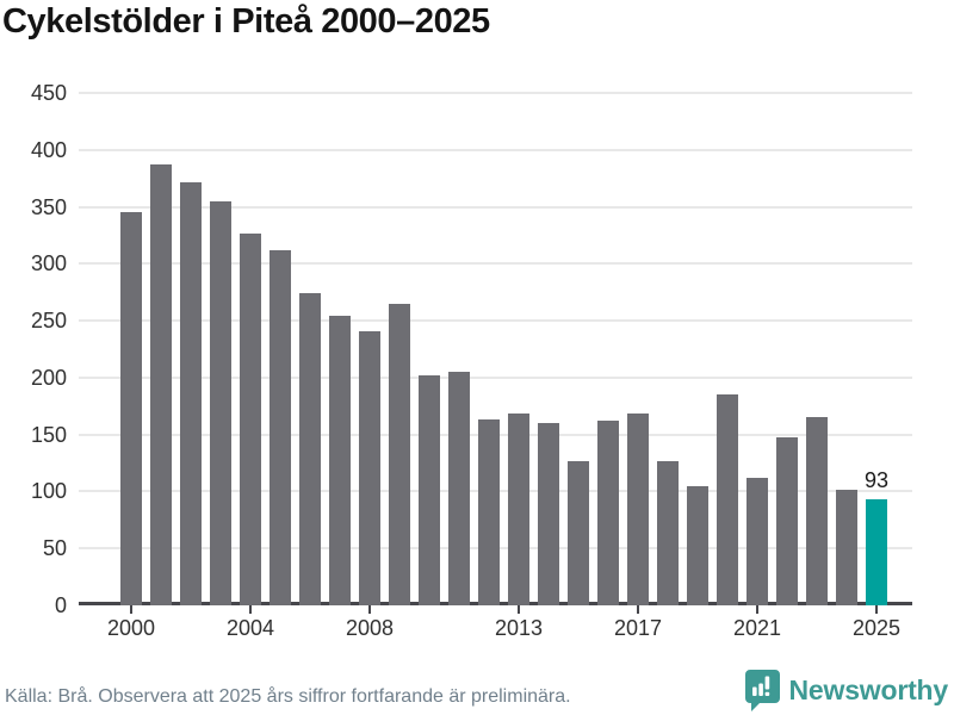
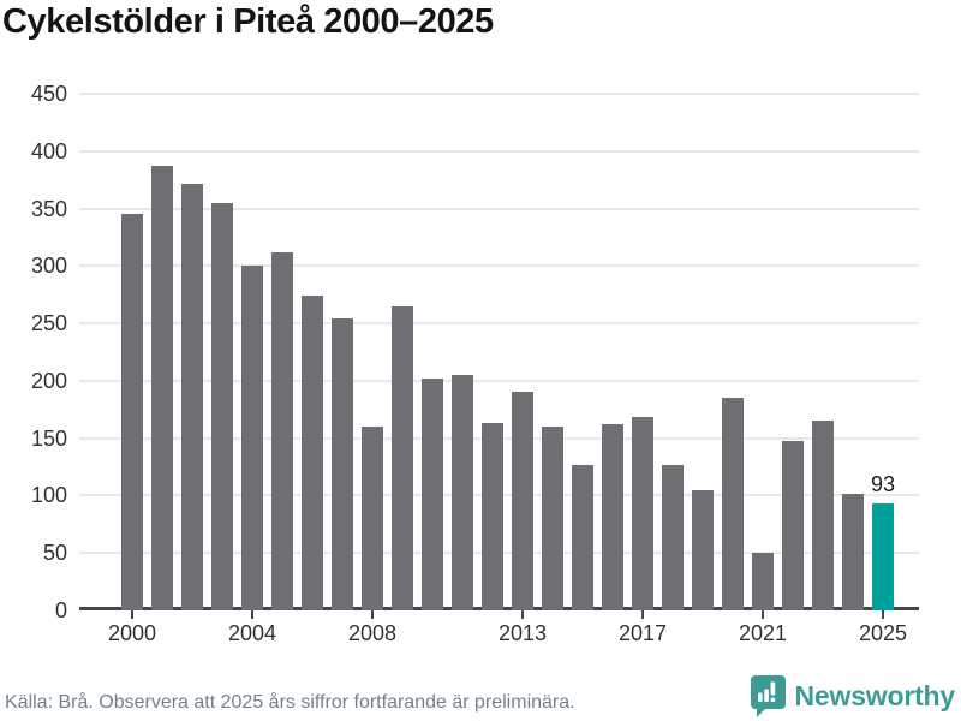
2004: 330 -> 300
2008: 240 -> 160
2013: 170 -> 190
2021: 110 -> 50
